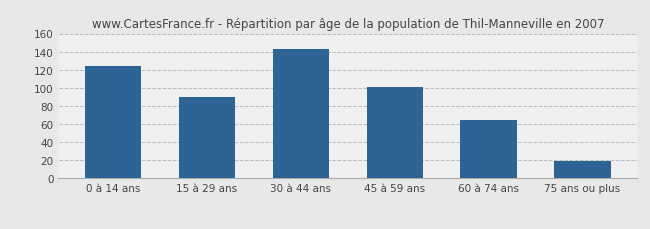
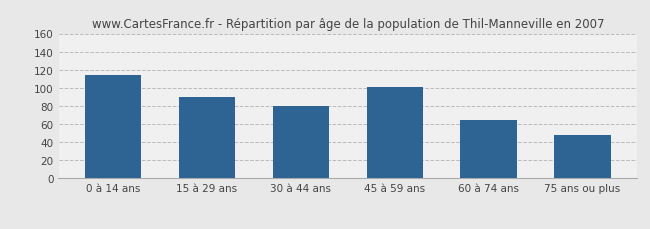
0 à 14 ans: 124 -> 114
30 à 44 ans: 143 -> 80
75 ans ou plus: 19 -> 48
